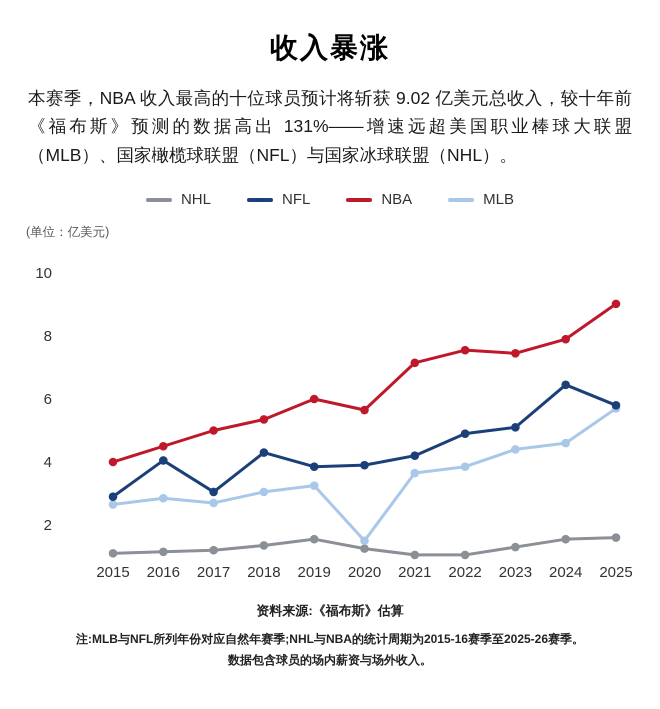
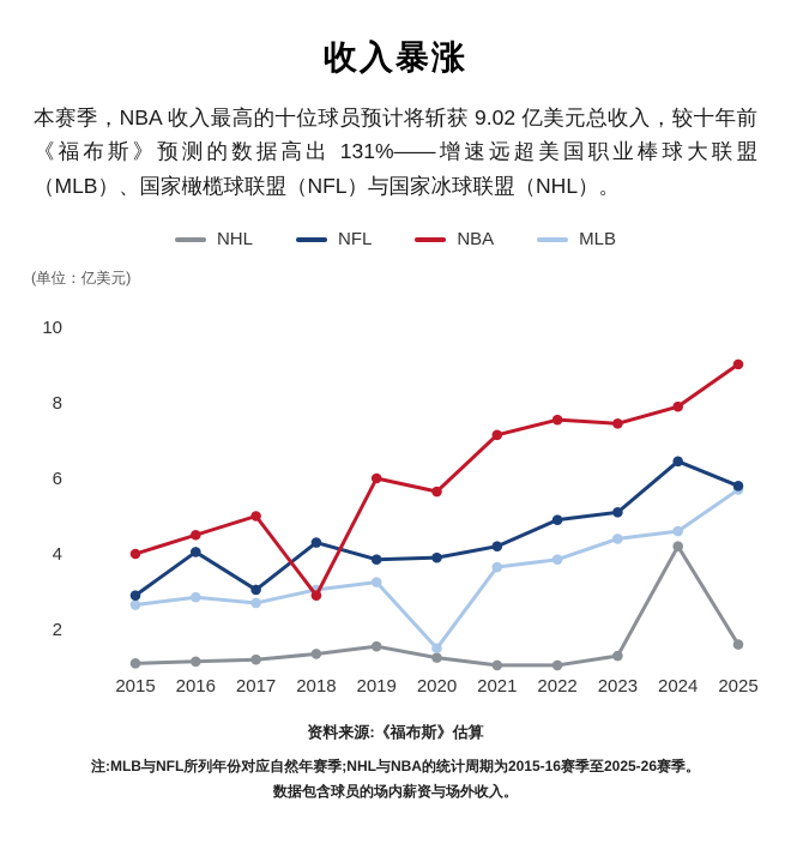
NBA/2018: 5.3 -> 2.9
NHL/2024: 1.6 -> 4.2
